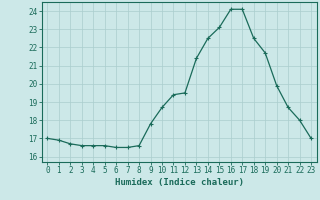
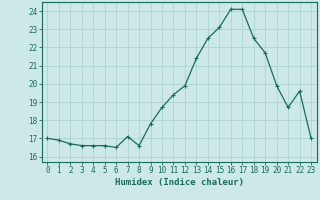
7: 16.5 -> 17.1
12: 19.5 -> 19.9
22: 18.0 -> 19.6
